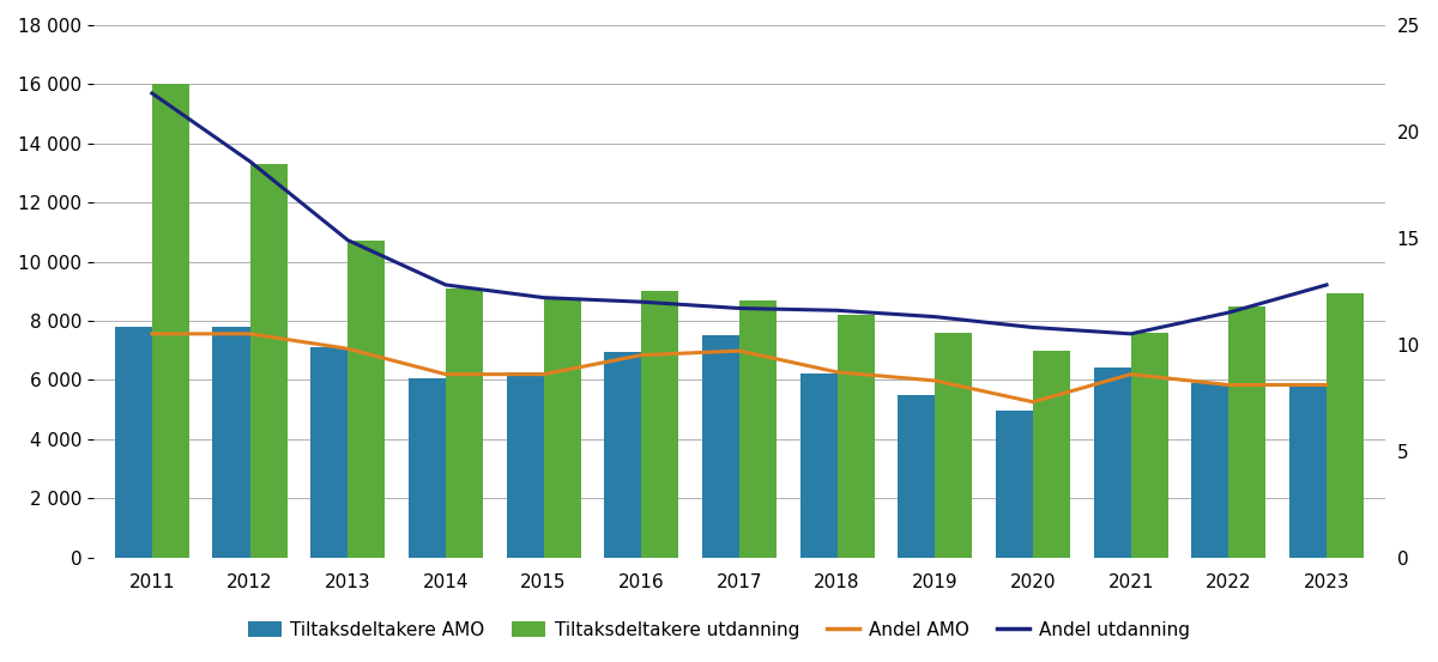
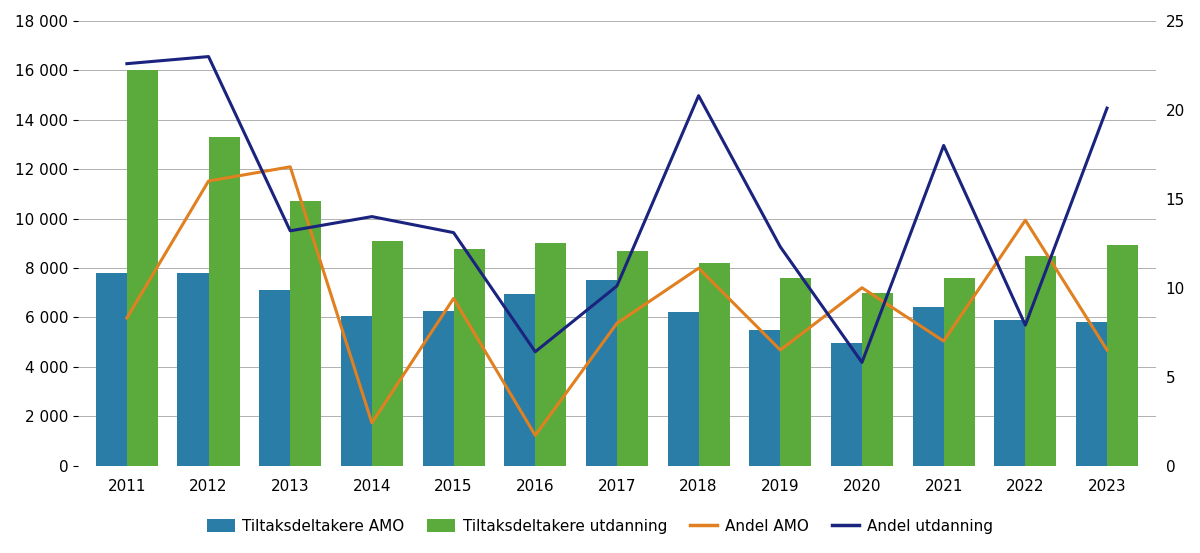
Andel AMO/2011: 10.5 -> 8.3
Andel utdanning/2011: 21.8 -> 22.6
Andel AMO/2012: 10.5 -> 16.0
Andel utdanning/2012: 18.6 -> 23.0
Andel AMO/2013: 9.8 -> 16.8
Andel utdanning/2013: 14.9 -> 13.2
Andel AMO/2014: 8.6 -> 2.4
Andel utdanning/2014: 12.8 -> 14.0
Andel AMO/2015: 8.6 -> 9.4
Andel utdanning/2015: 12.2 -> 13.1
Andel AMO/2016: 9.5 -> 1.7
Andel utdanning/2016: 12.0 -> 6.4
Andel AMO/2017: 9.7 -> 8.0
Andel utdanning/2017: 11.7 -> 10.1
Andel AMO/2018: 8.7 -> 11.1
Andel utdanning/2018: 11.6 -> 20.8
Andel AMO/2019: 8.3 -> 6.5
Andel utdanning/2019: 11.3 -> 12.3
Andel AMO/2020: 7.3 -> 10.0
Andel utdanning/2020: 10.8 -> 5.8
Andel AMO/2021: 8.6 -> 7.0
Andel utdanning/2021: 10.5 -> 18.0
Andel AMO/2022: 8.1 -> 13.8
Andel utdanning/2022: 11.5 -> 7.9
Andel AMO/2023: 8.1 -> 6.5
Andel utdanning/2023: 12.8 -> 20.1
